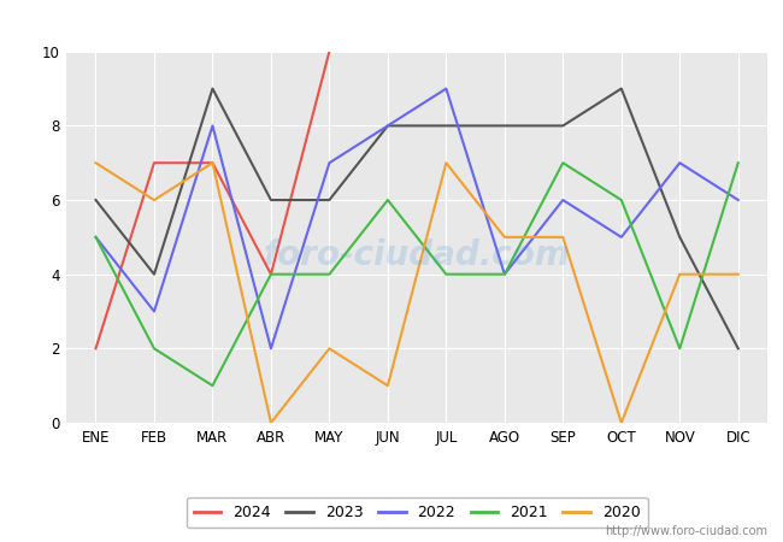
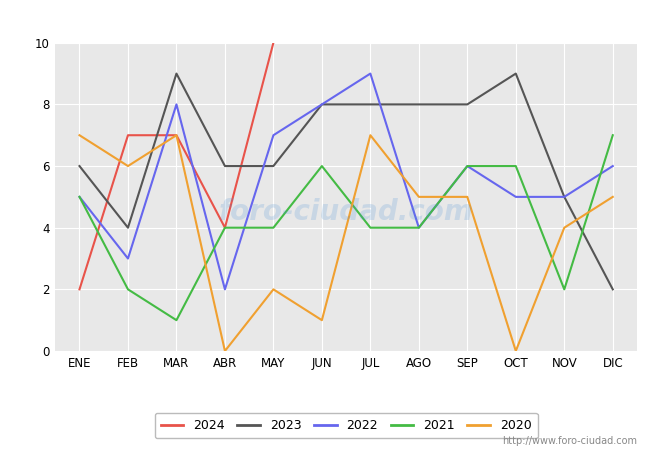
2021/SEP: 7 -> 6
2022/NOV: 7 -> 5
2020/DIC: 4 -> 5
